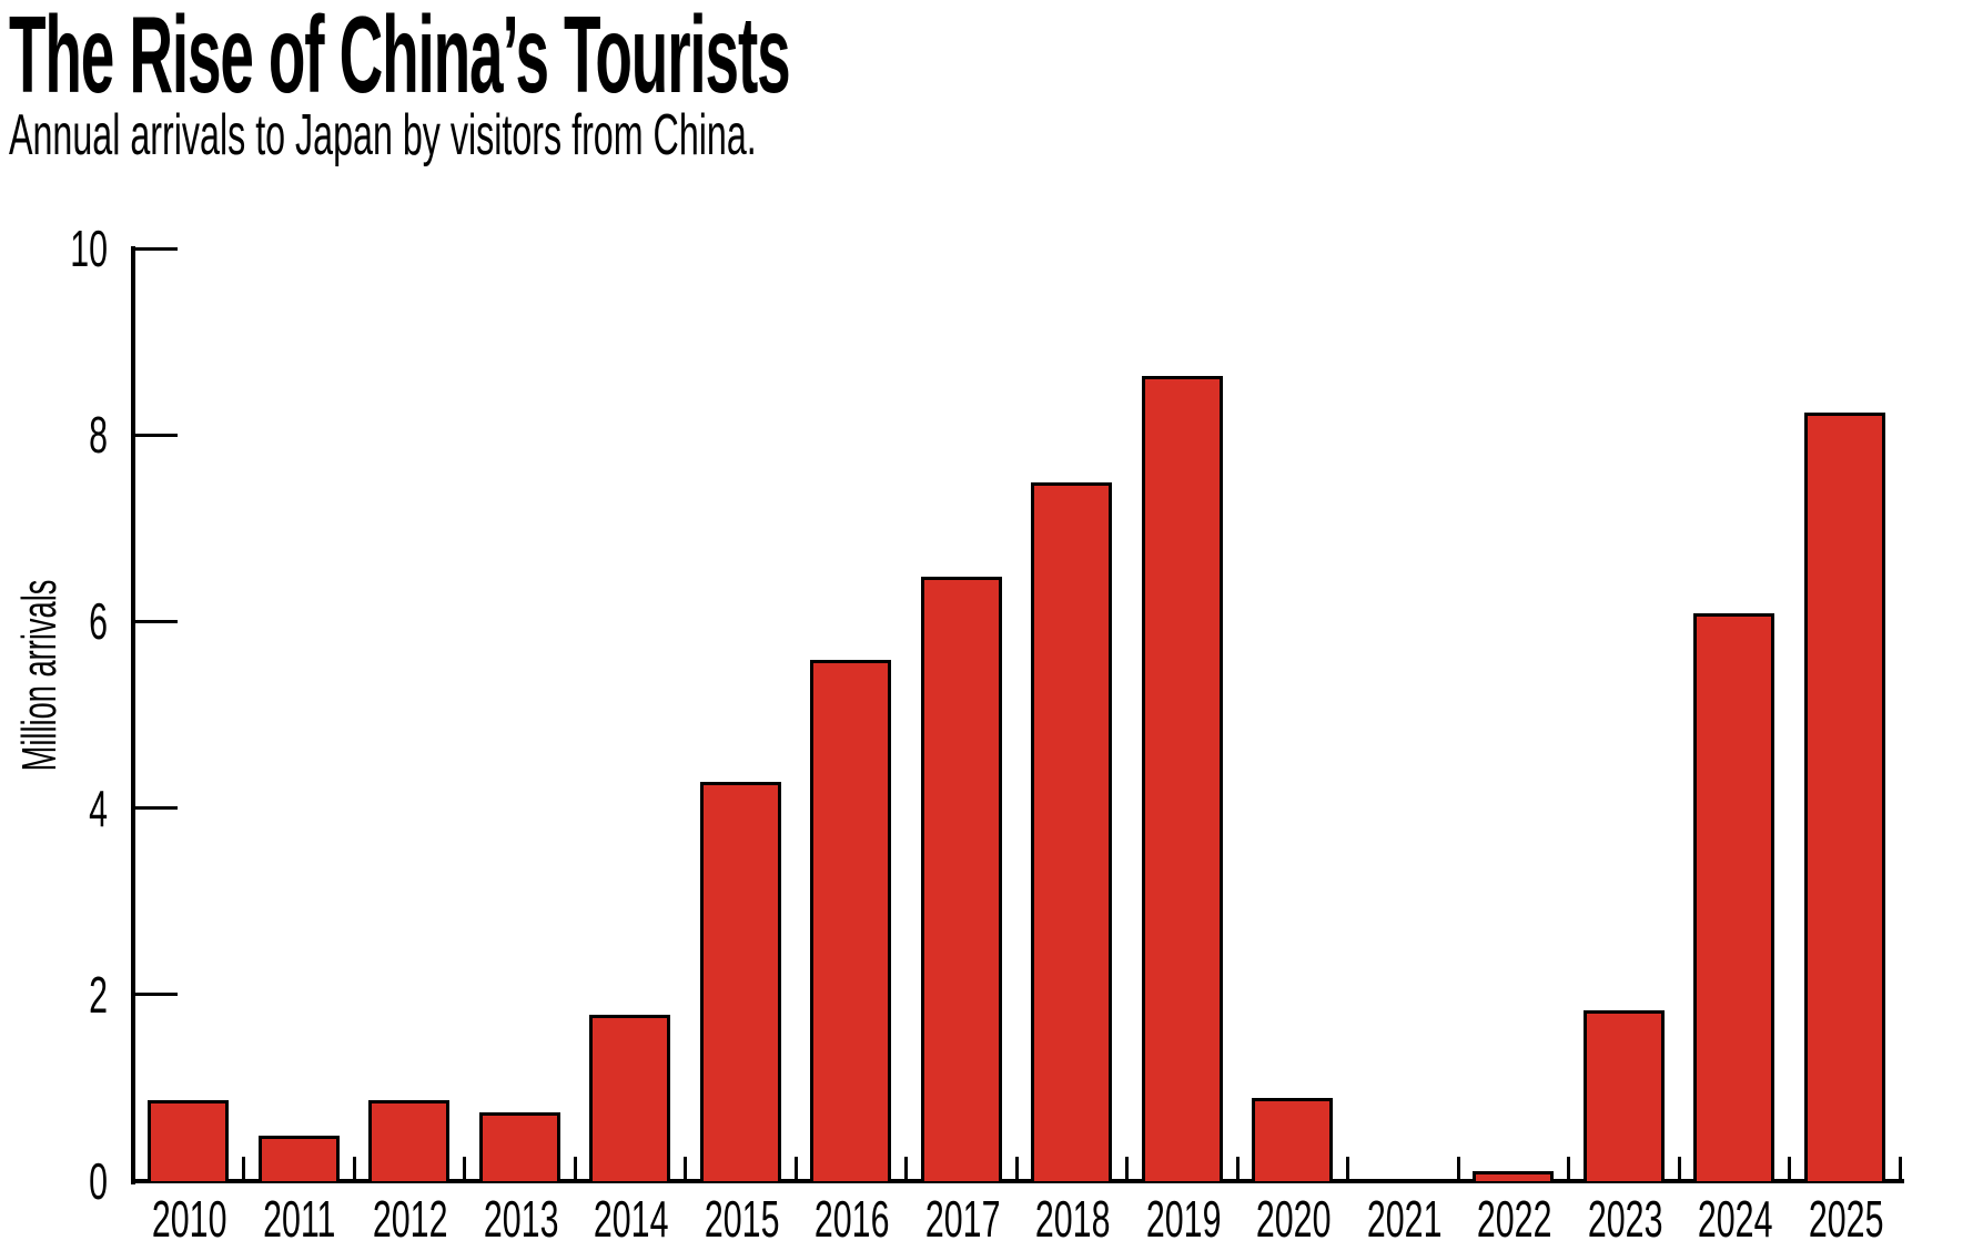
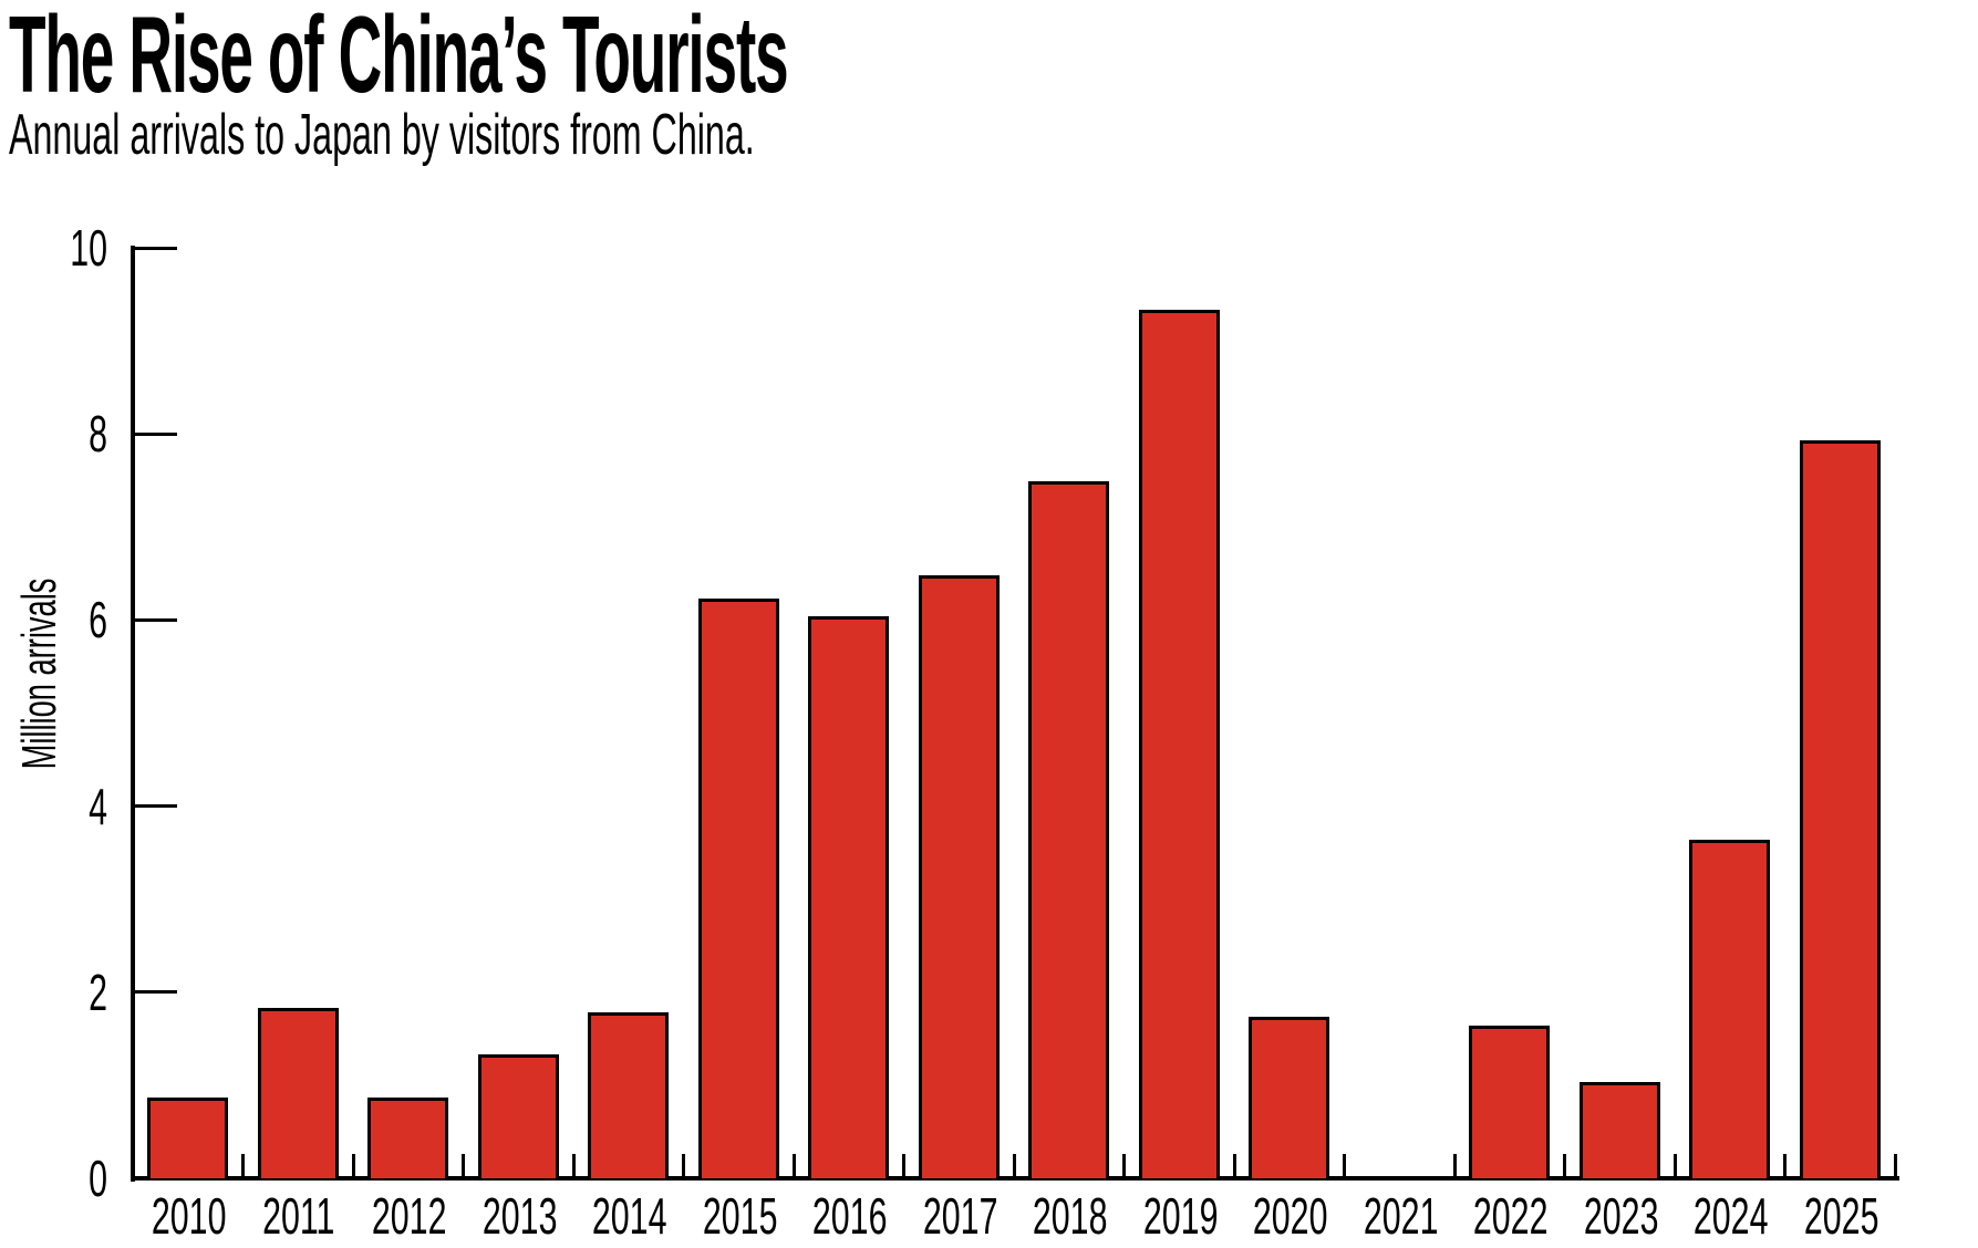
2011: 0.5 -> 1.8
2013: 0.7 -> 1.3
2015: 4.2 -> 6.2
2016: 5.5 -> 6.0
2019: 8.6 -> 9.3
2020: 0.9 -> 1.7
2022: 0.1 -> 1.6
2023: 1.8 -> 1.0
2024: 6.0 -> 3.6
2025: 8.2 -> 7.9
